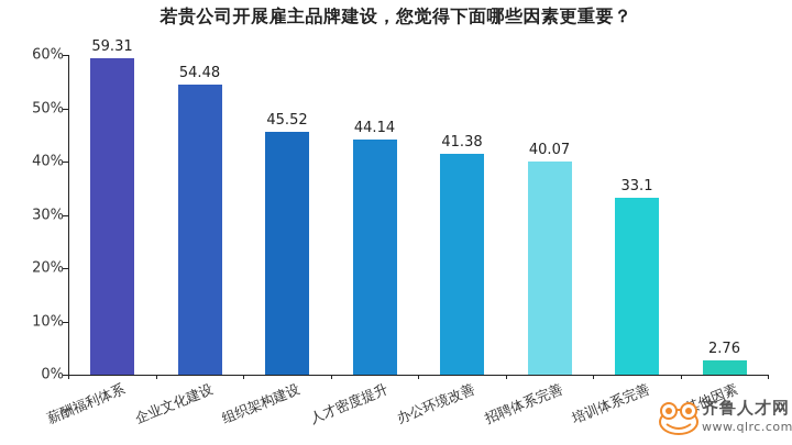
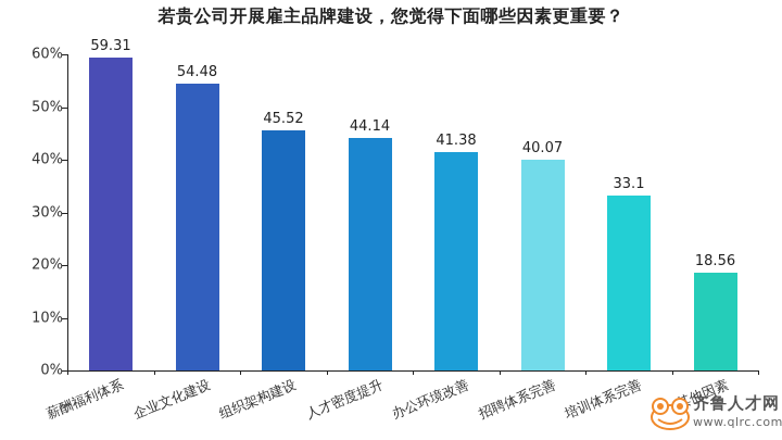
其他因素: 2.76 -> 18.56
